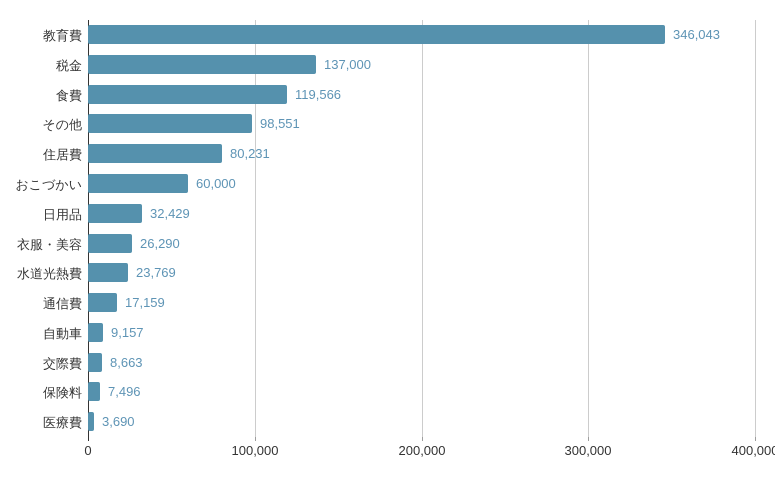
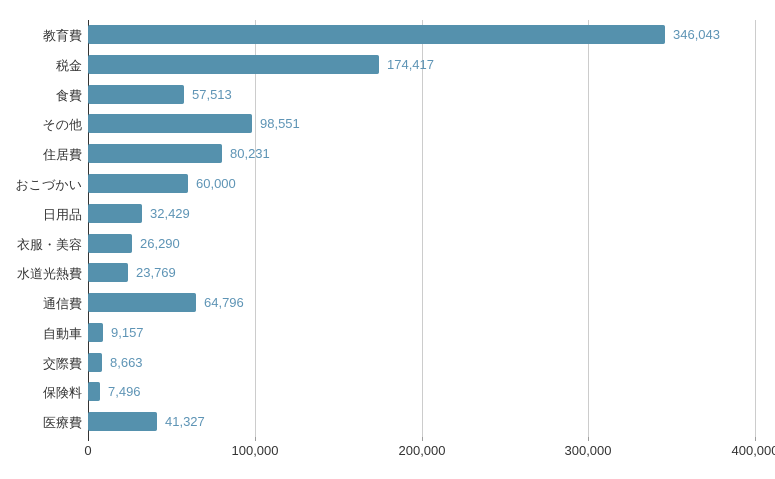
税金: 137,000 -> 174,417
食費: 119,566 -> 57,513
通信費: 17,159 -> 64,796
医療費: 3,690 -> 41,327
